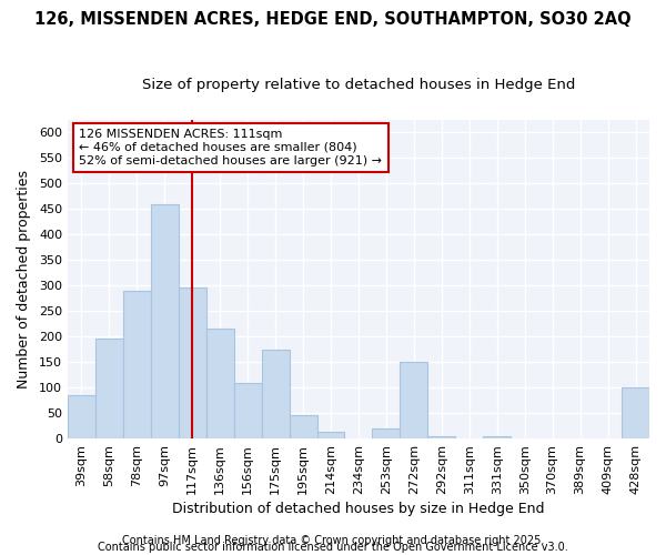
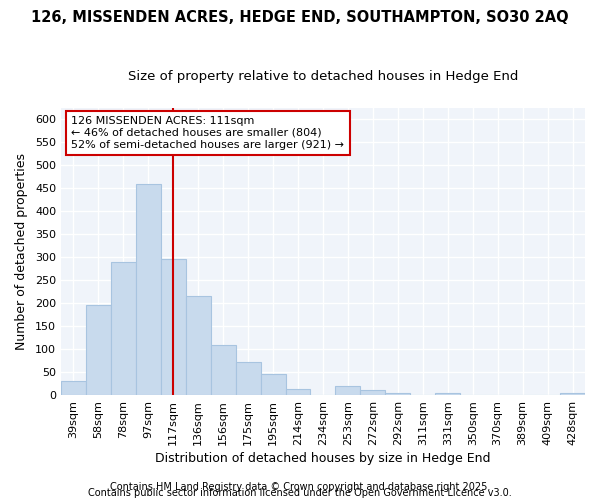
39sqm: 85 -> 30
175sqm: 175 -> 72
272sqm: 150 -> 10
428sqm: 100 -> 5
